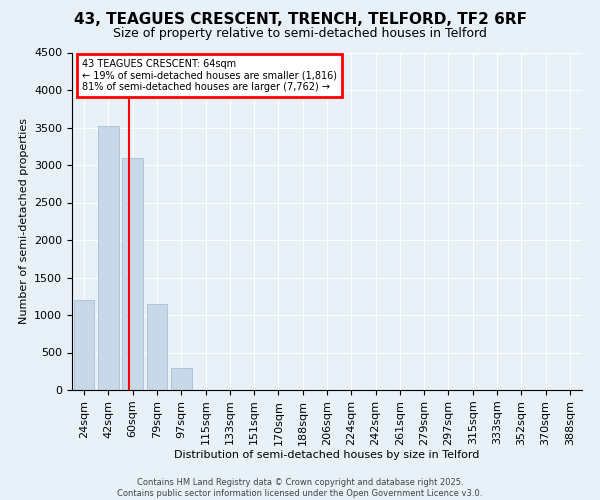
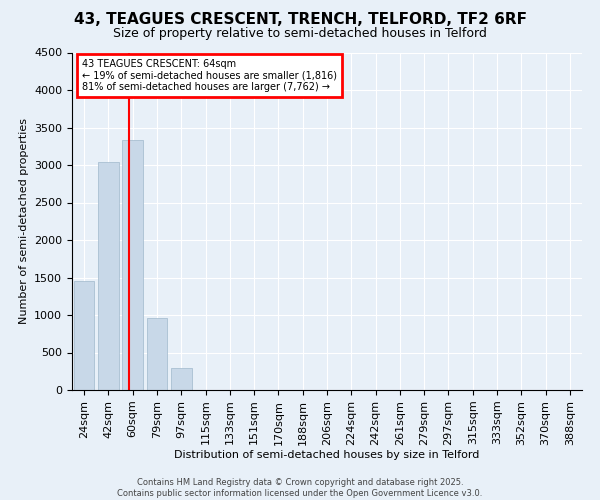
24sqm: 1200 -> 1460
42sqm: 3520 -> 3040
60sqm: 3100 -> 3340
79sqm: 1150 -> 960
